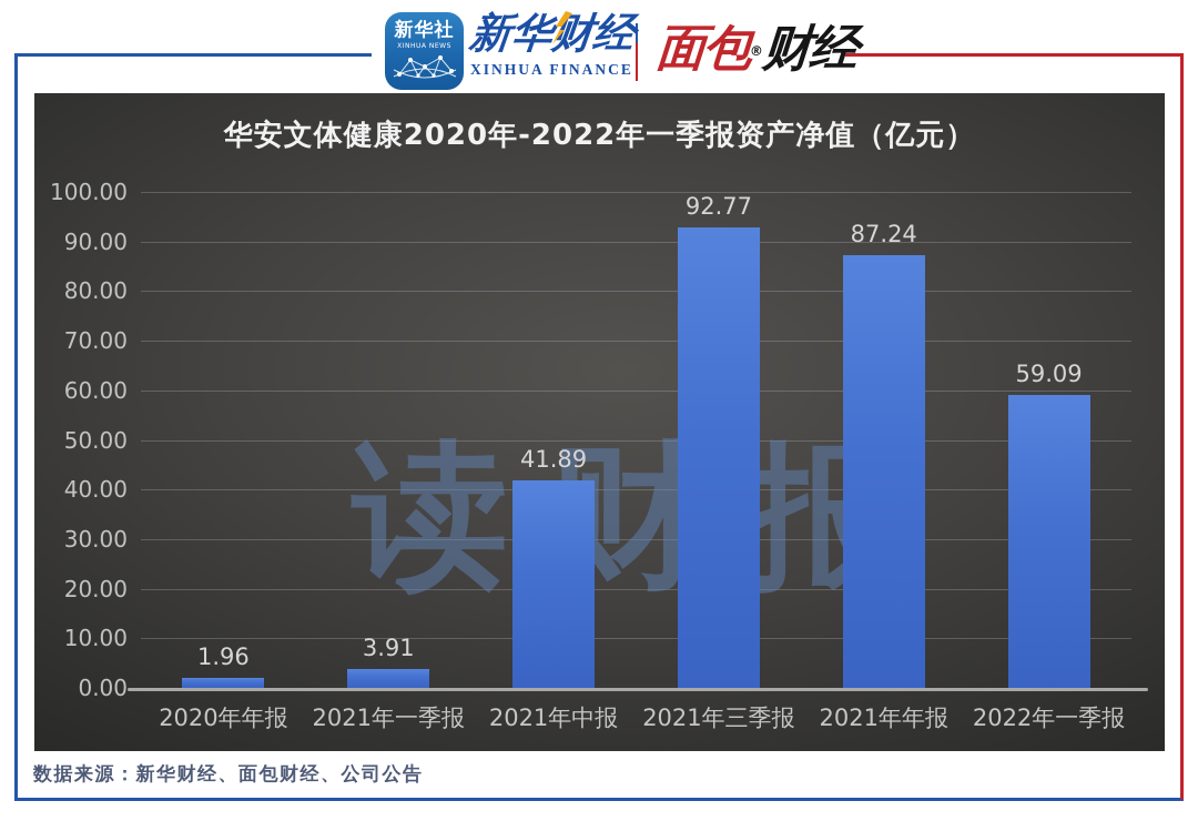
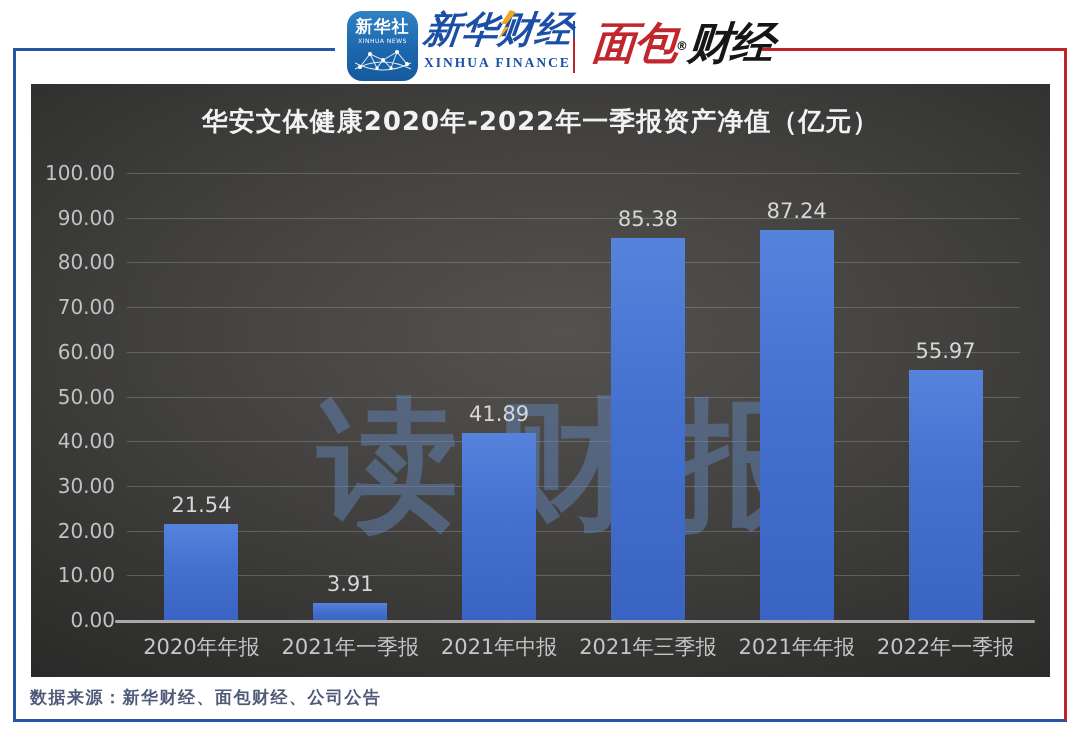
2020年年报: 1.96 -> 21.54
2021年三季报: 92.77 -> 85.38
2022年一季报: 59.09 -> 55.97
